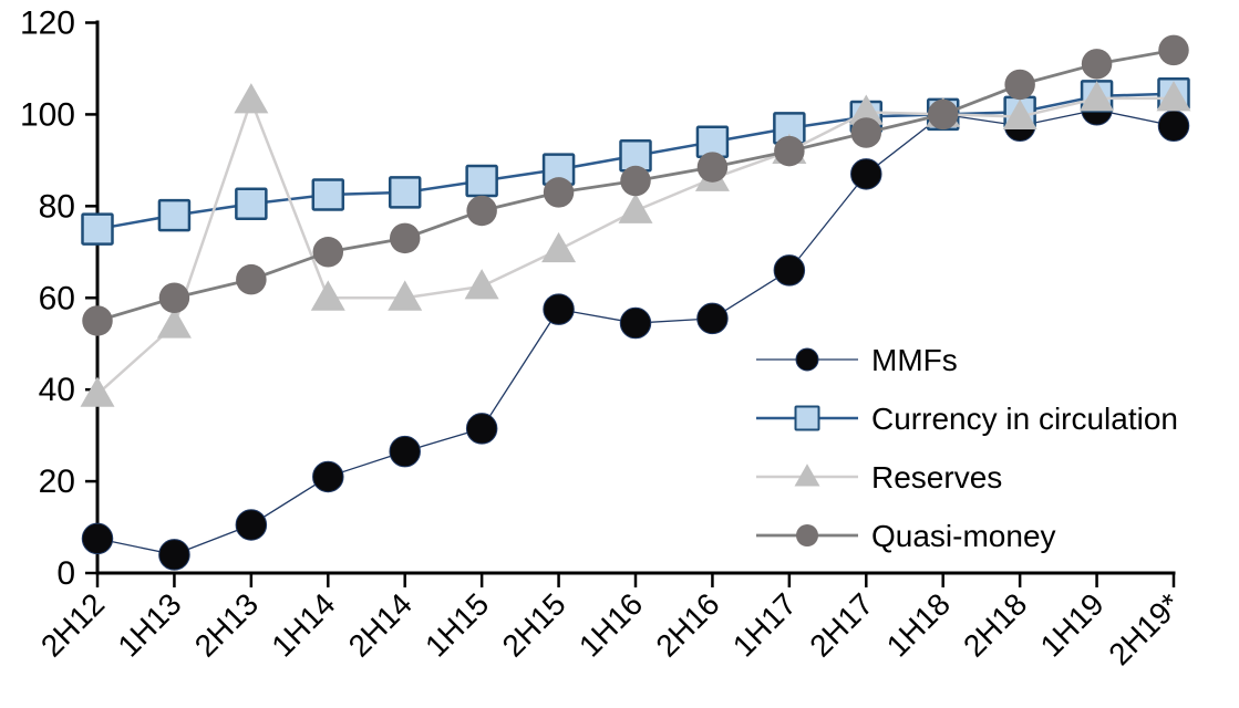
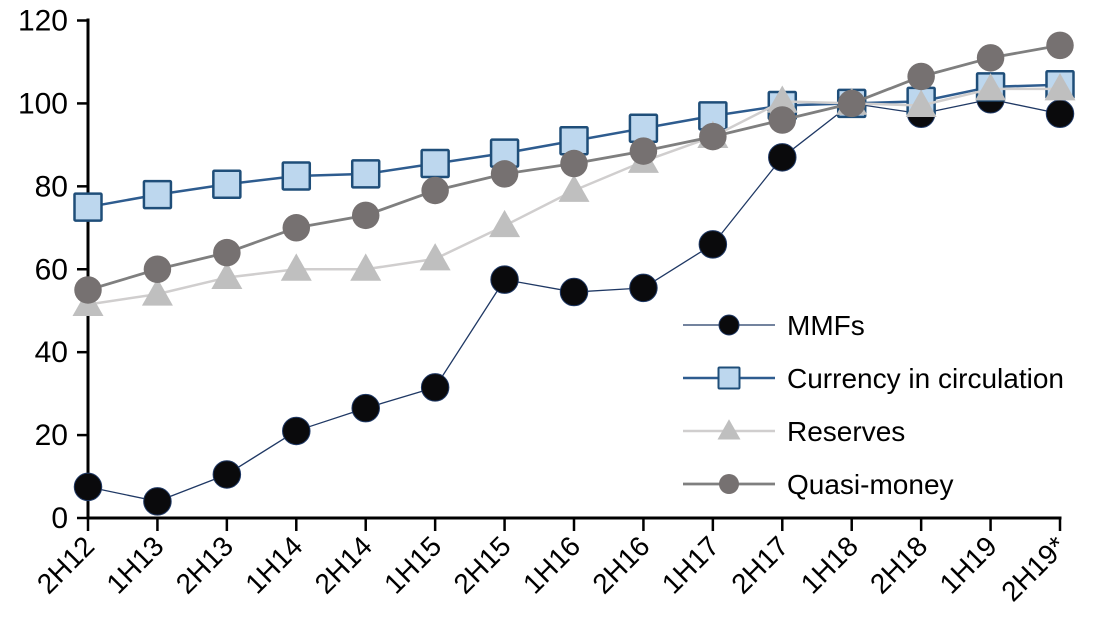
Reserves/2H12: 39 -> 52
Reserves/2H13: 103 -> 58
